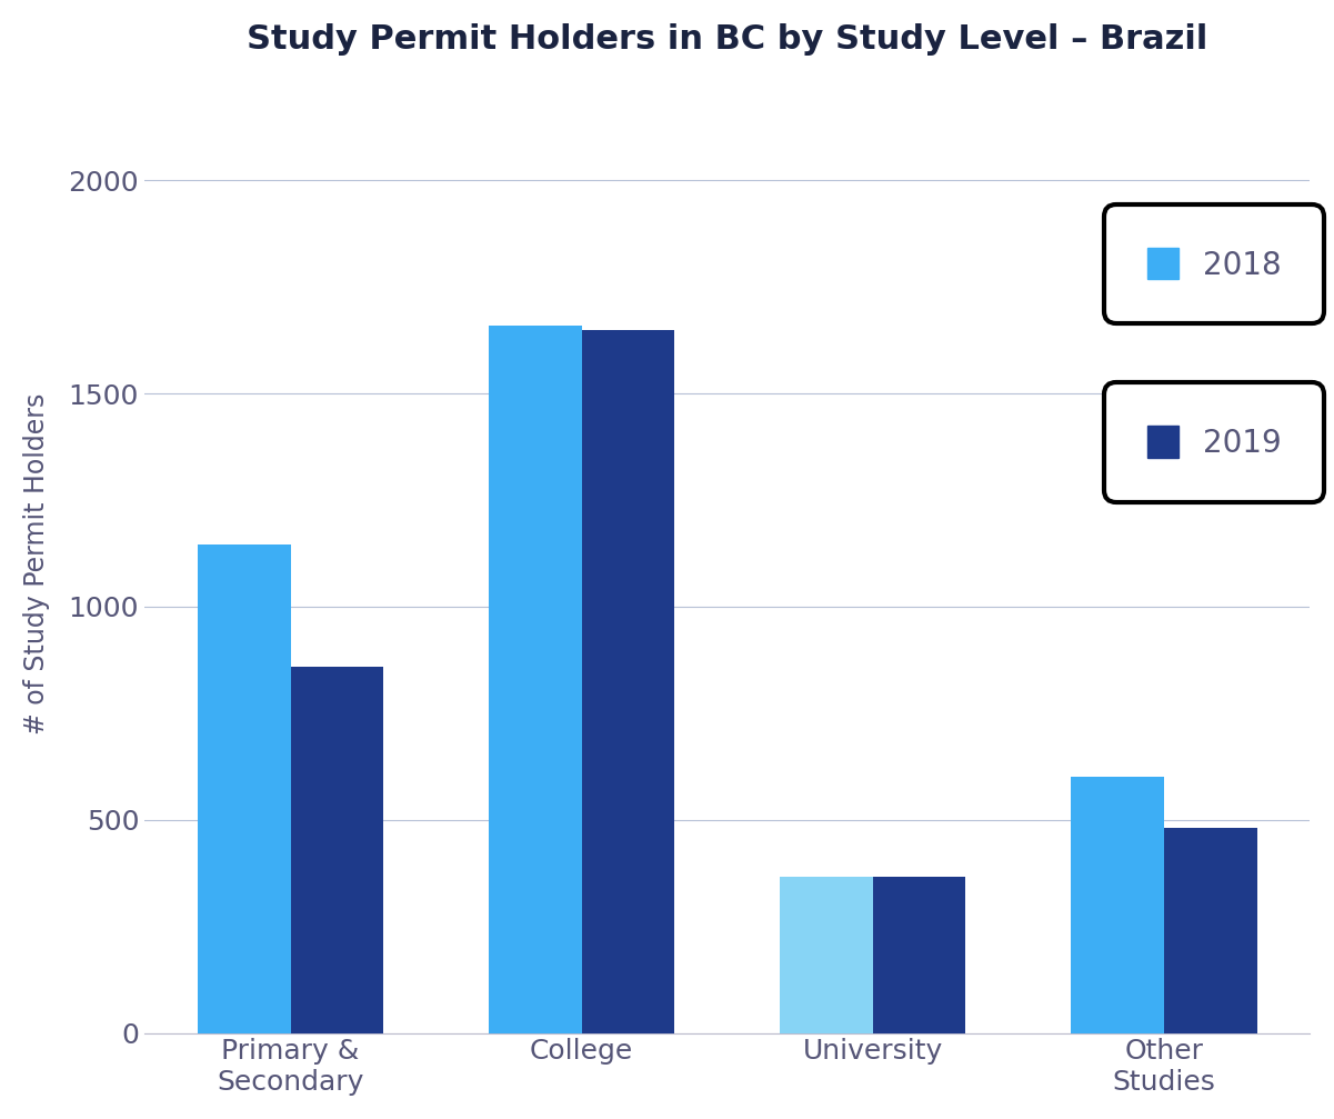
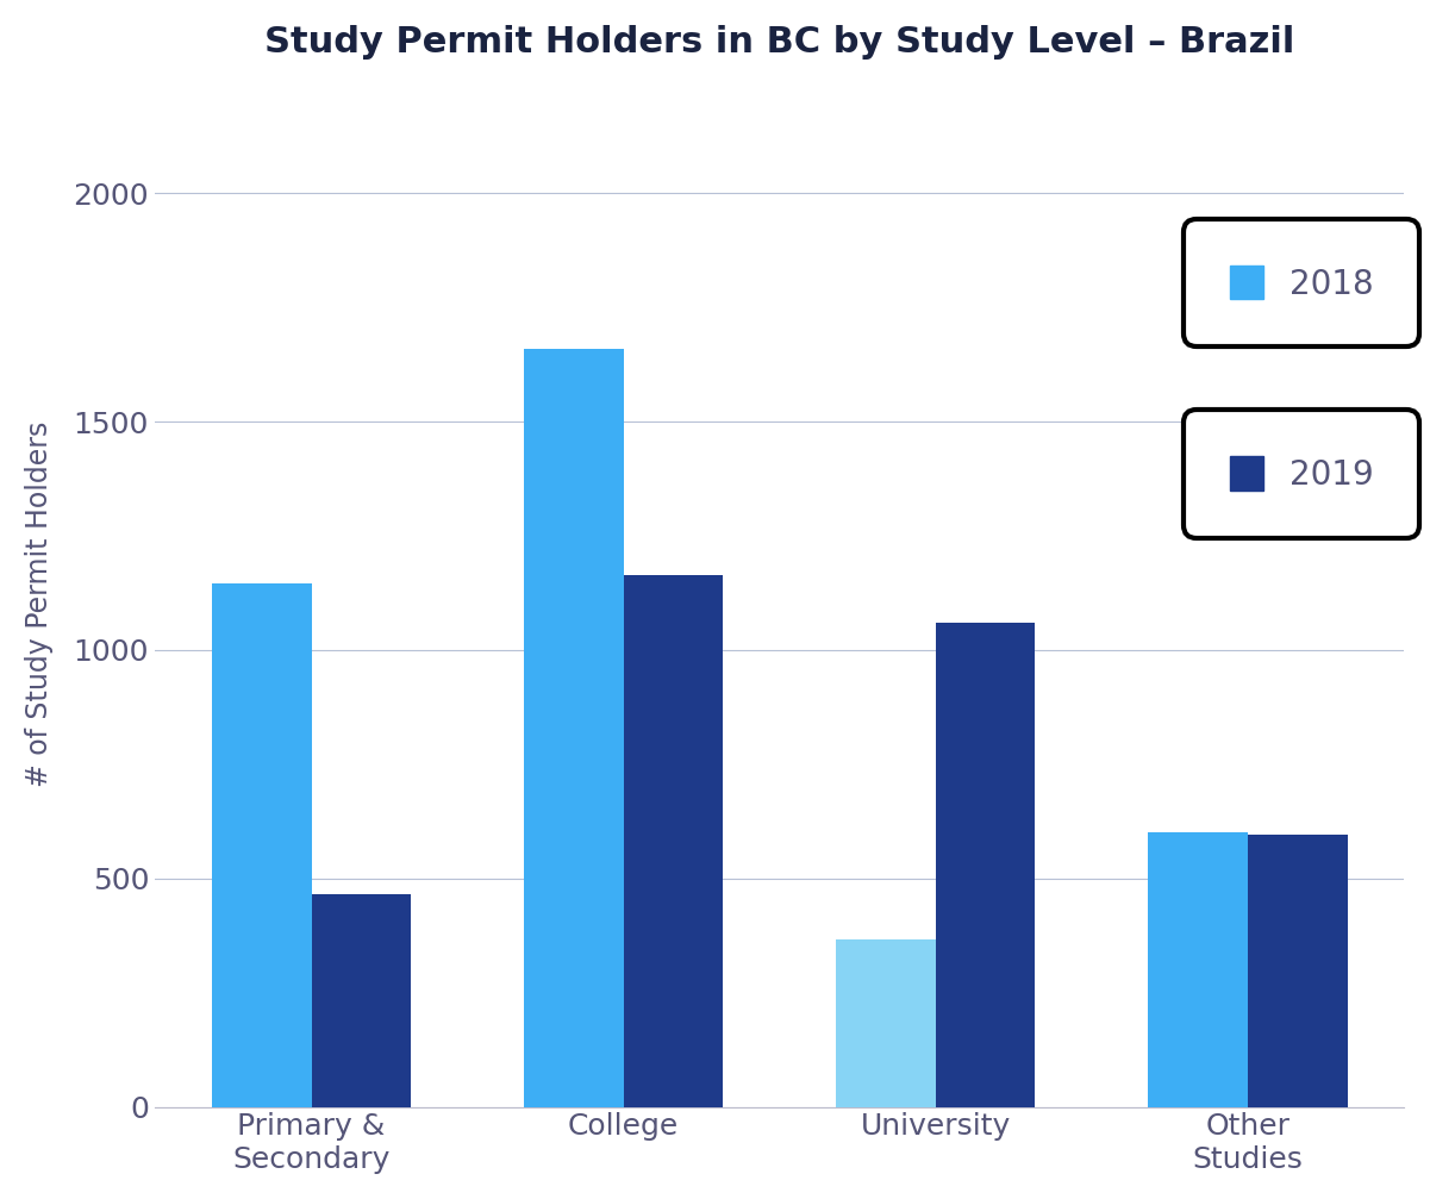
2019/Primary & Secondary: 860 -> 465
2019/College: 1650 -> 1165
2019/University: 365 -> 1060
2019/Other Studies: 480 -> 595
